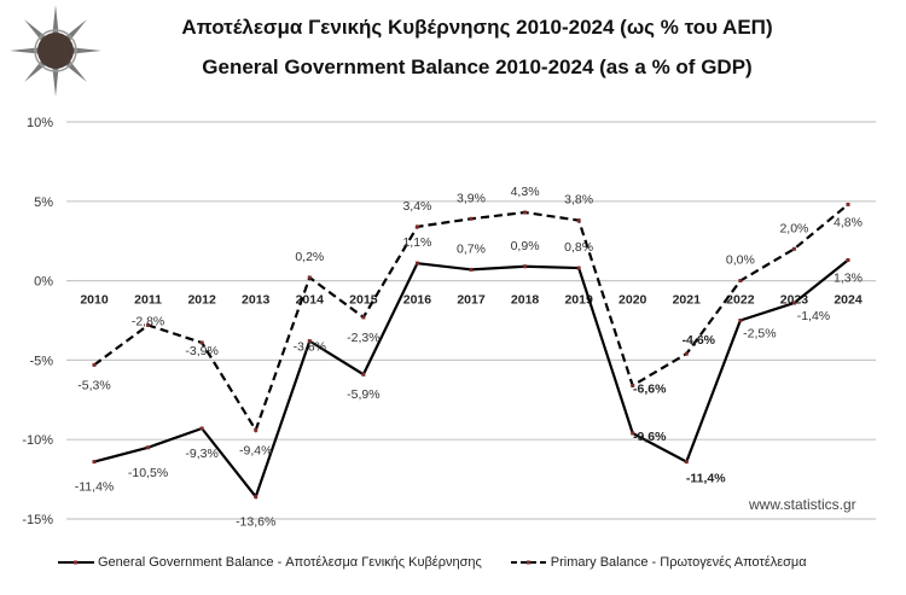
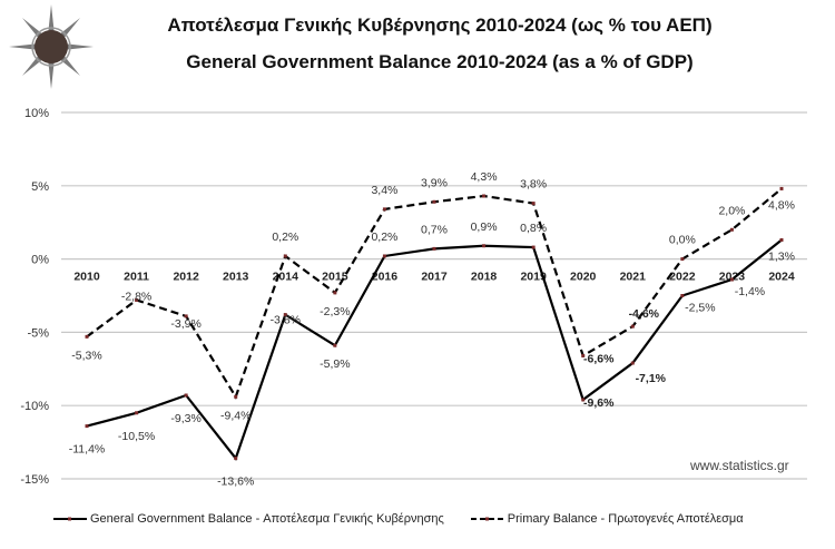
General Government Balance - Αποτέλεσμα Γενικής Κυβέρνησης/2016: 1,1% -> 0,2%
General Government Balance - Αποτέλεσμα Γενικής Κυβέρνησης/2021: -11,4% -> -7,1%
